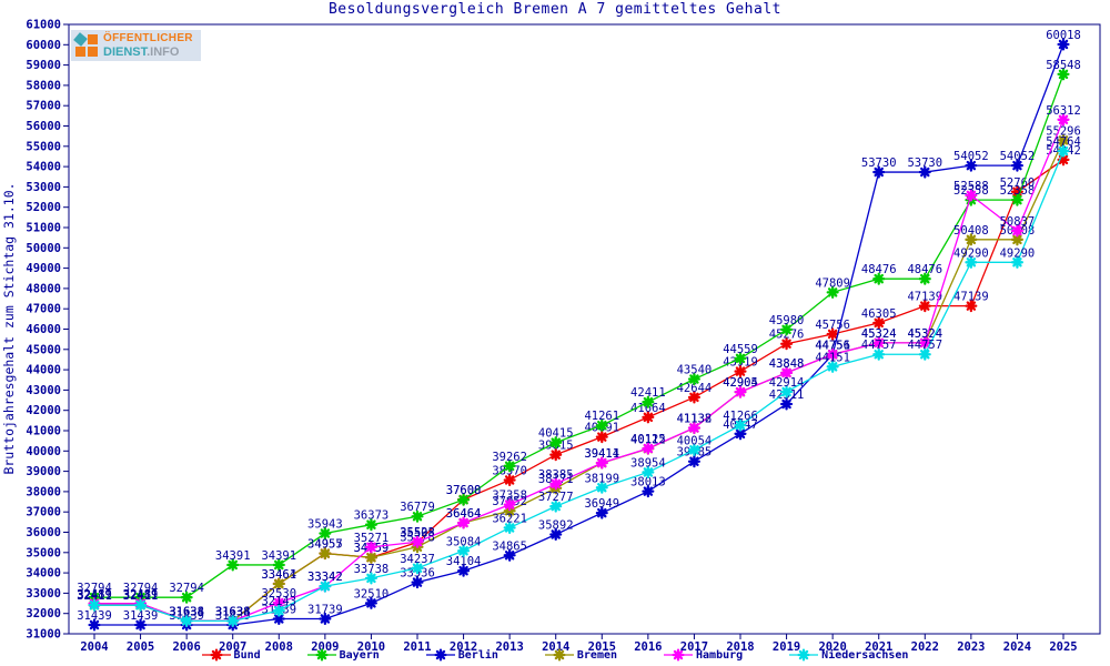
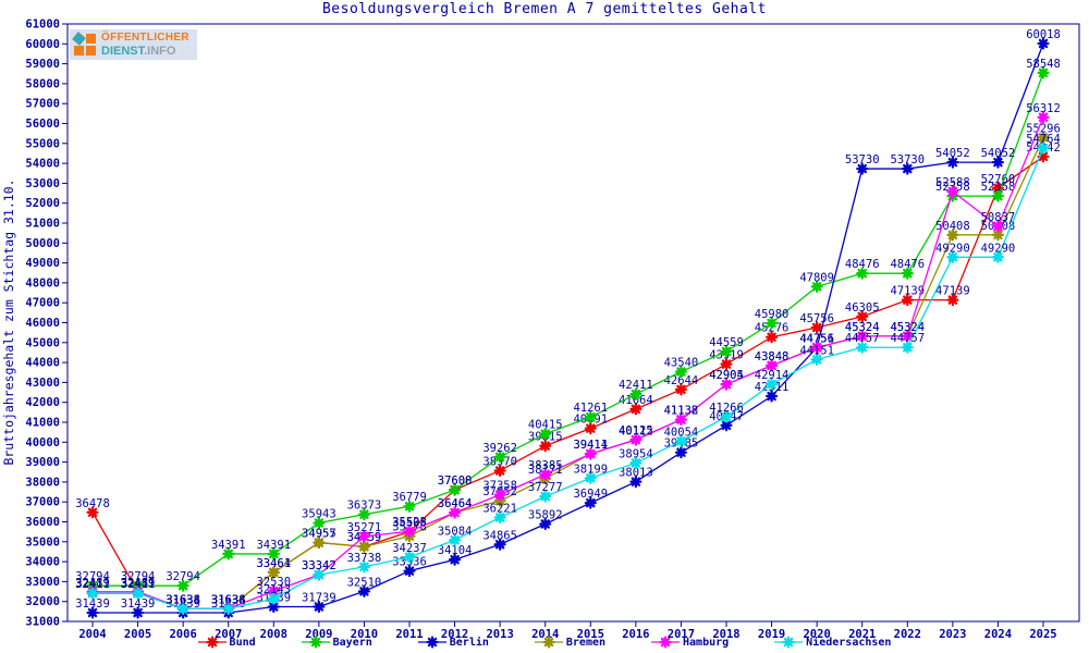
Bund/2004: 32489 -> 36478
